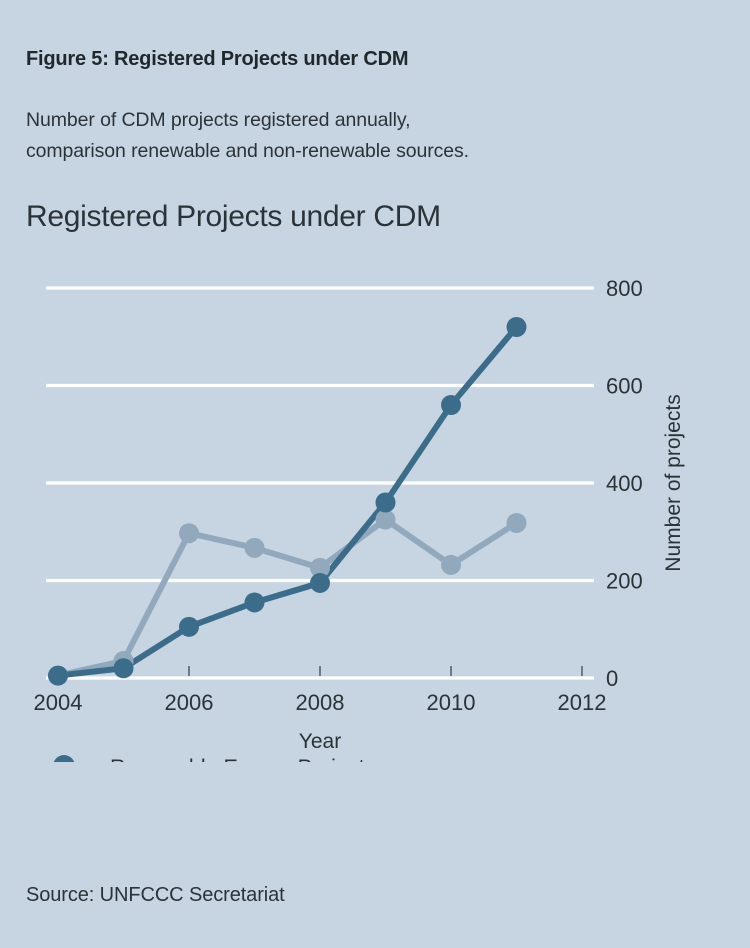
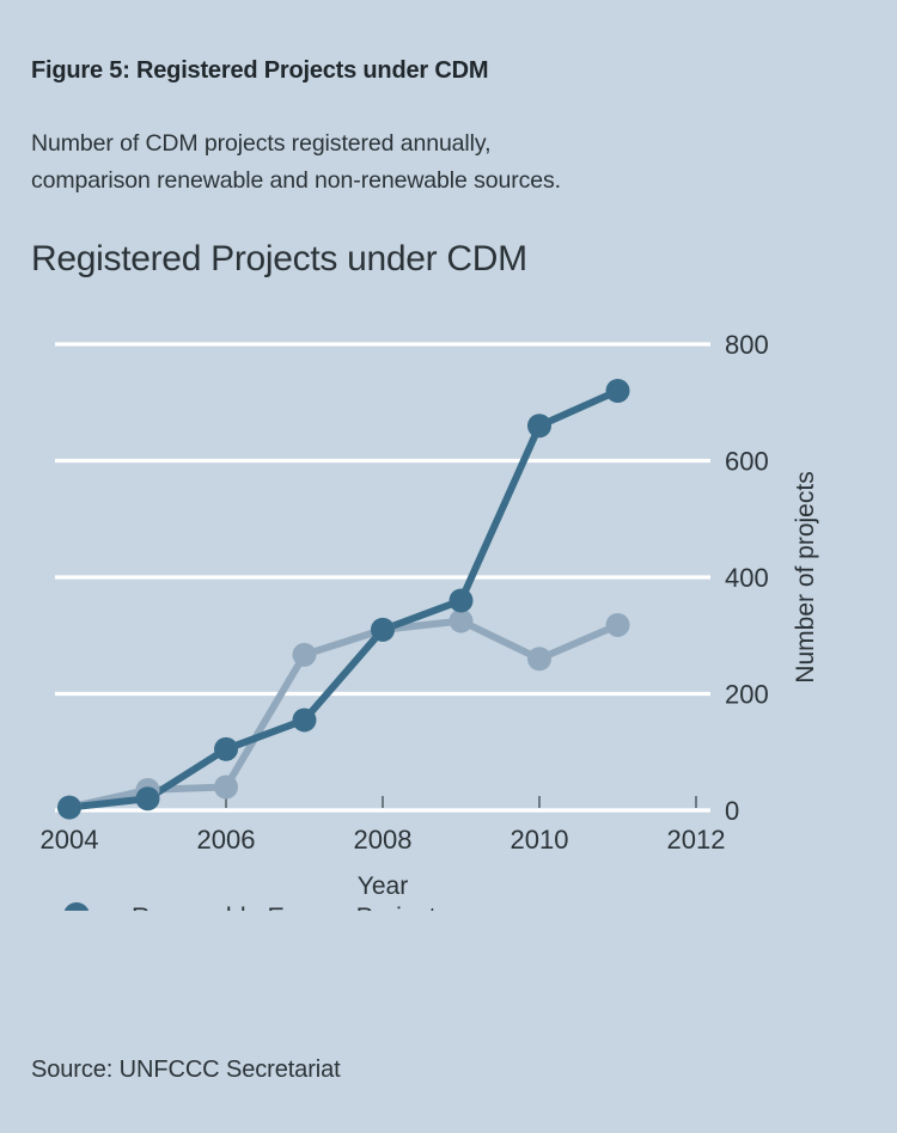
Non–Renewable Energy Projects/2006: 300 -> 40
Renewable Energy Projest/2008: 200 -> 310
Non–Renewable Energy Projects/2008: 230 -> 310
Renewable Energy Projest/2010: 560 -> 660
Non–Renewable Energy Projects/2010: 230 -> 260
